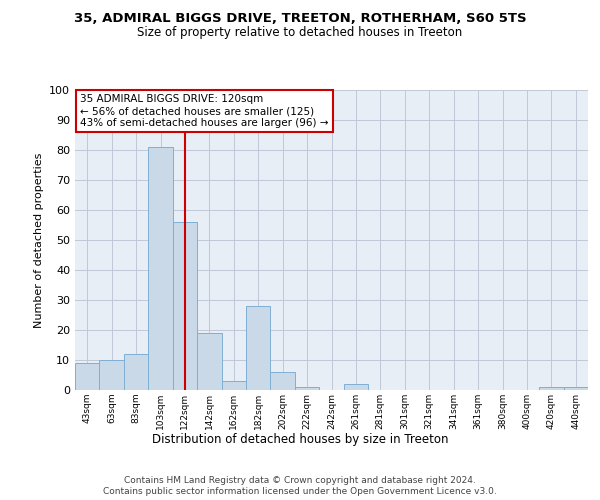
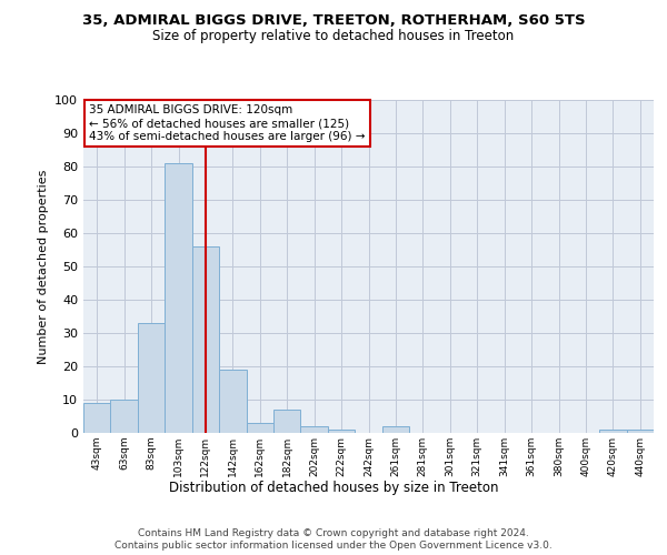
83sqm: 12 -> 33
182sqm: 28 -> 7
202sqm: 6 -> 2
